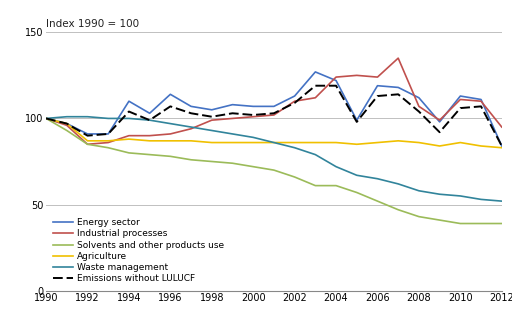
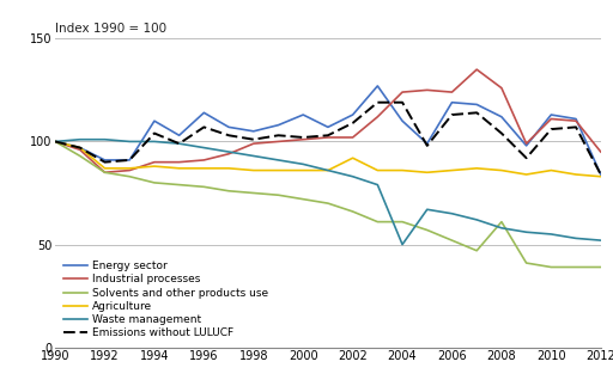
Energy sector/2000: 107 -> 113
Industrial processes/2002: 110 -> 102
Agriculture/2002: 86 -> 92
Energy sector/2004: 122 -> 110
Waste management/2004: 72 -> 50
Industrial processes/2008: 107 -> 126
Solvents and other products use/2008: 43 -> 61
